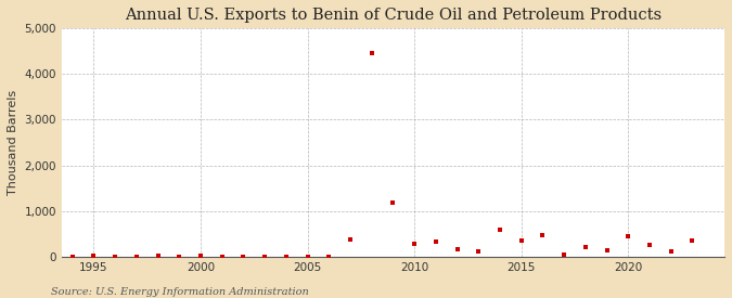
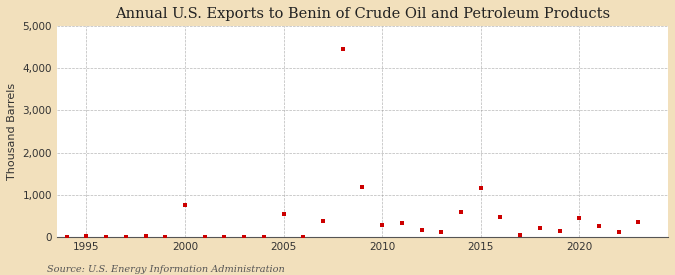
2000: 20 -> 750
2005: 0 -> 550
2015: 340 -> 1,150
